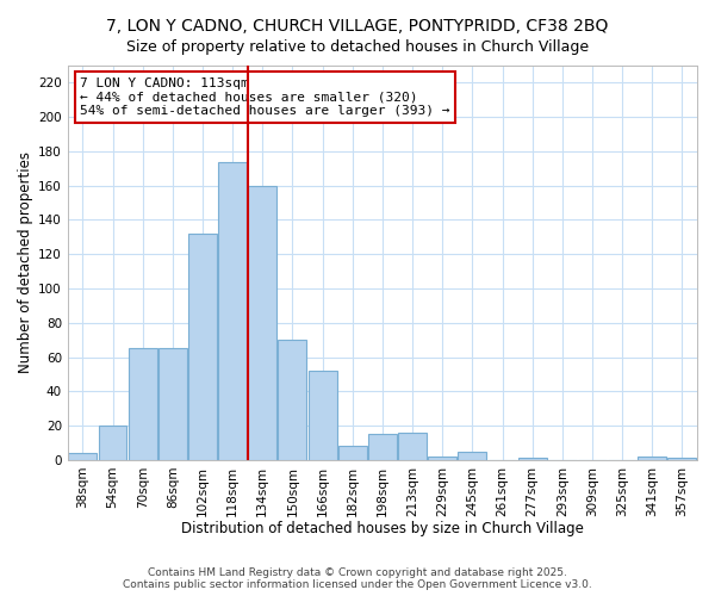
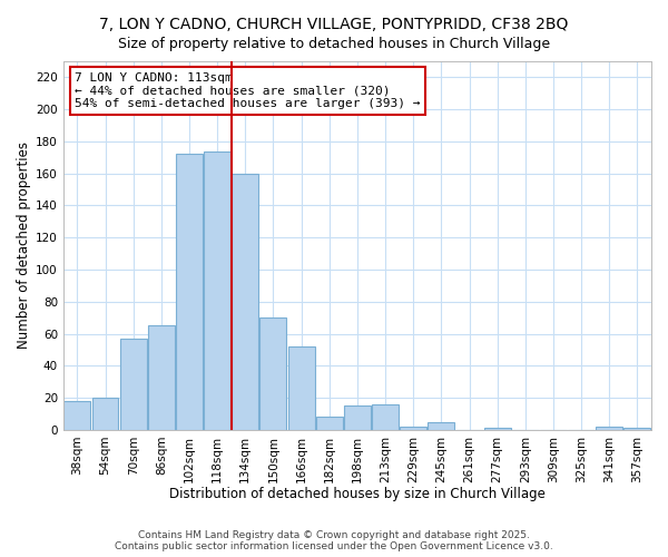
38sqm: 4 -> 18
70sqm: 65 -> 57
102sqm: 132 -> 172
